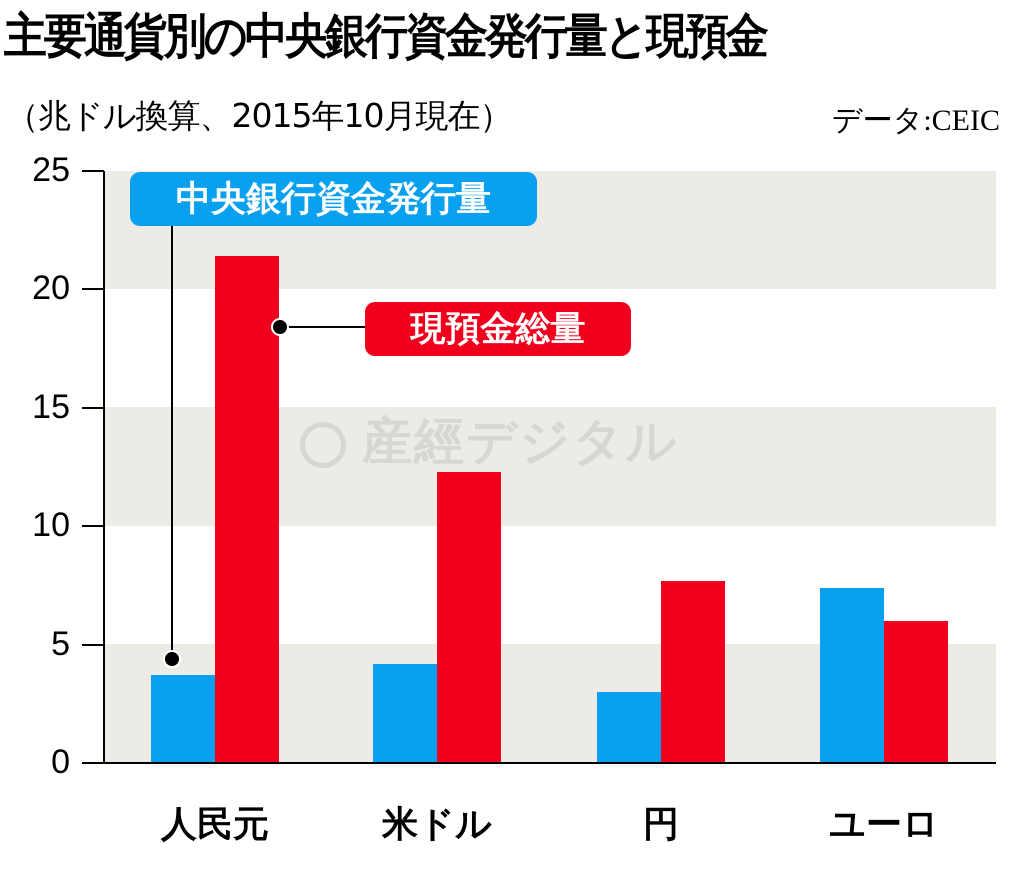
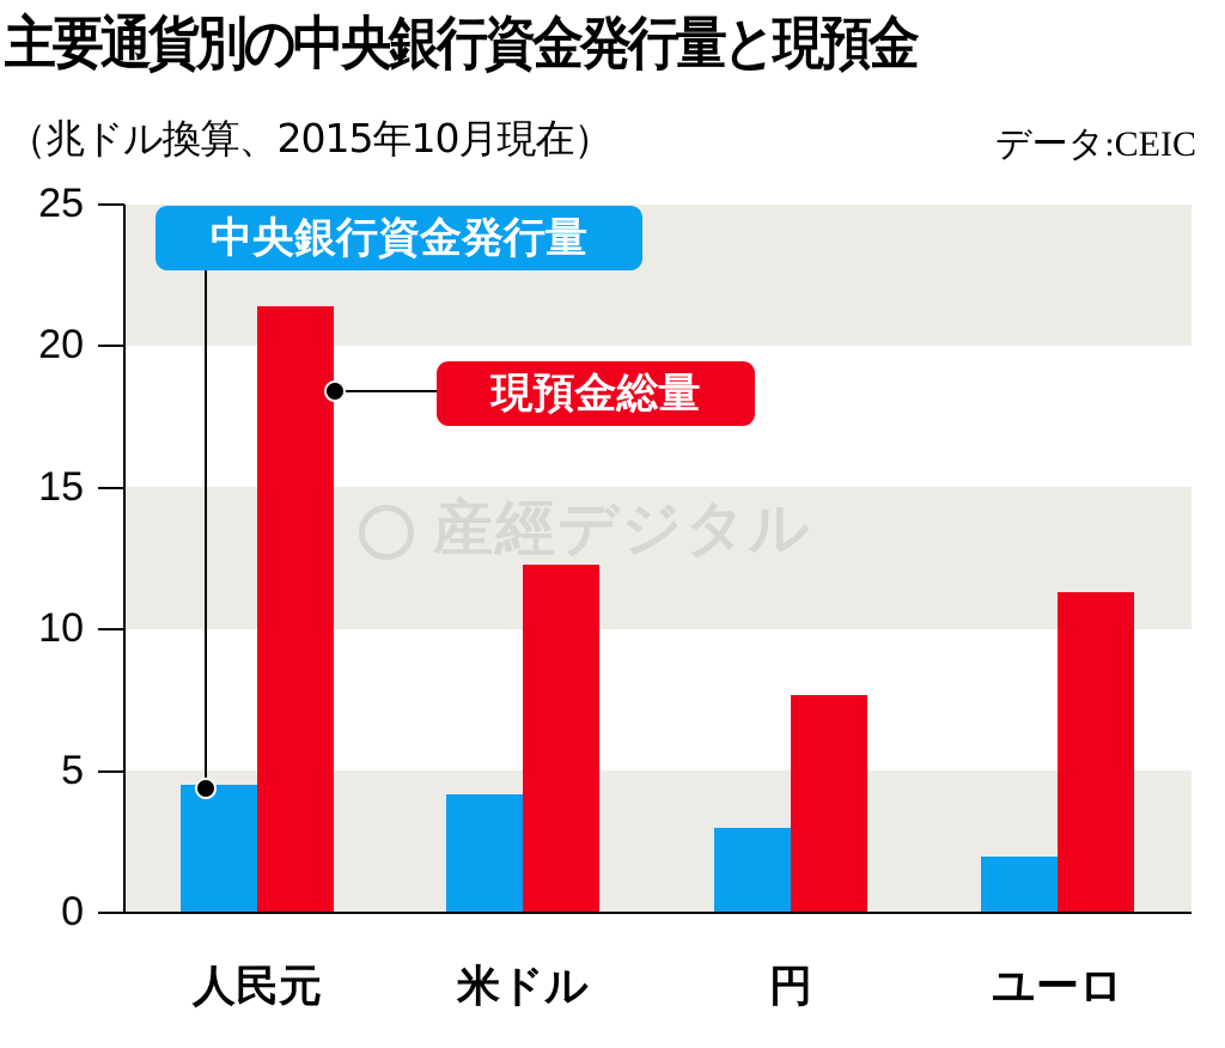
中央銀行資金発行量/人民元: 3.7 -> 4.5
中央銀行資金発行量/ユーロ: 7.4 -> 2.0
現預金総量/ユーロ: 6.0 -> 11.3
